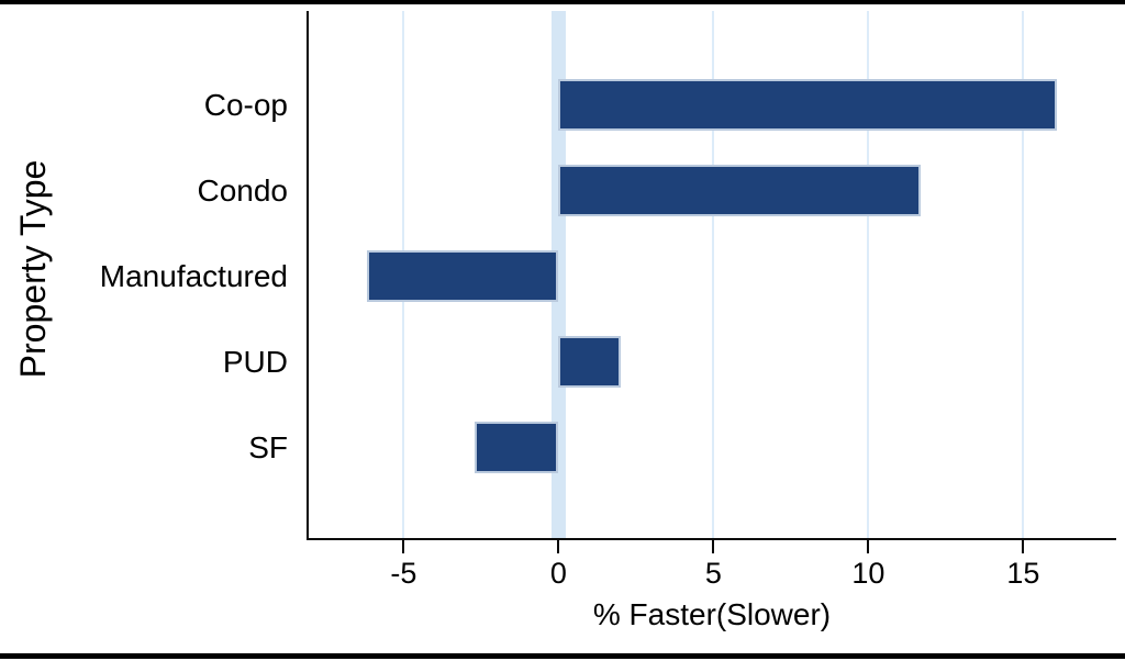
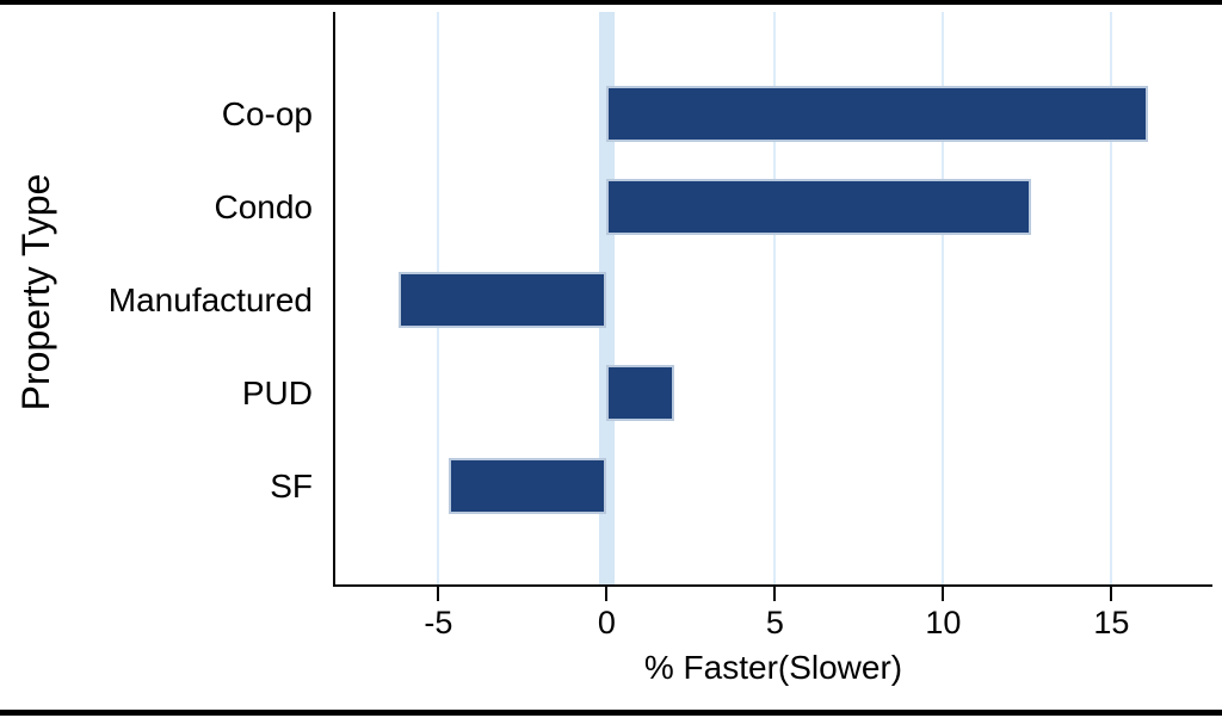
Condo: 11.7 -> 12.6
SF: -2.7 -> -4.7
